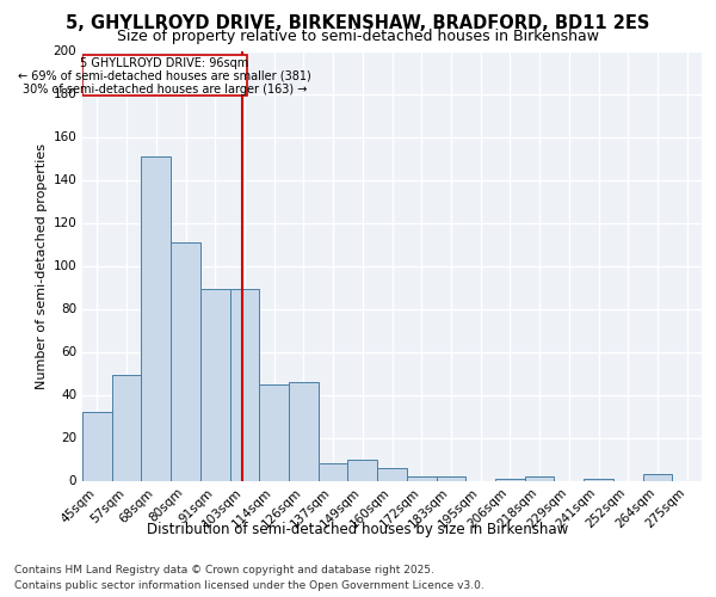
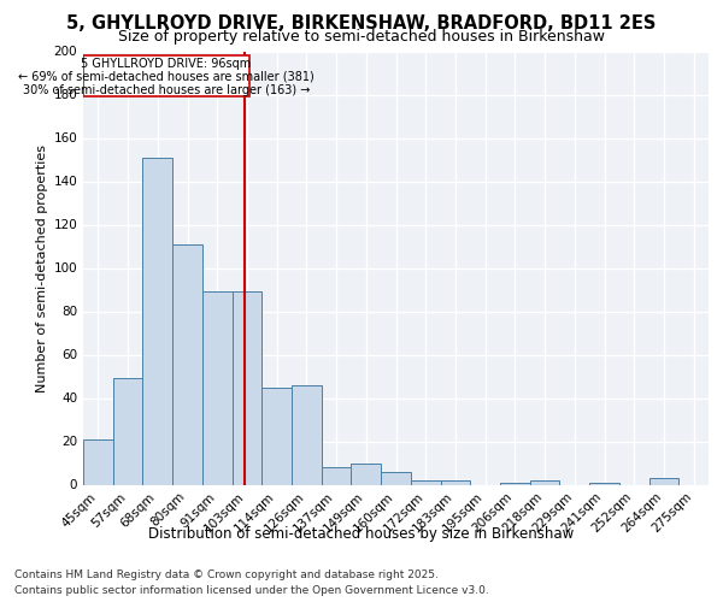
45sqm: 32 -> 21
